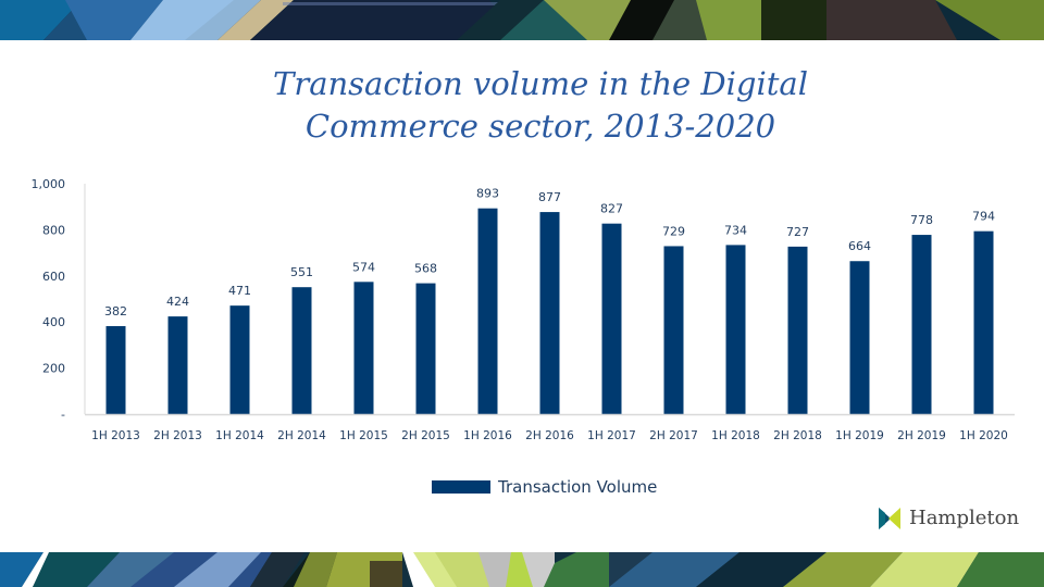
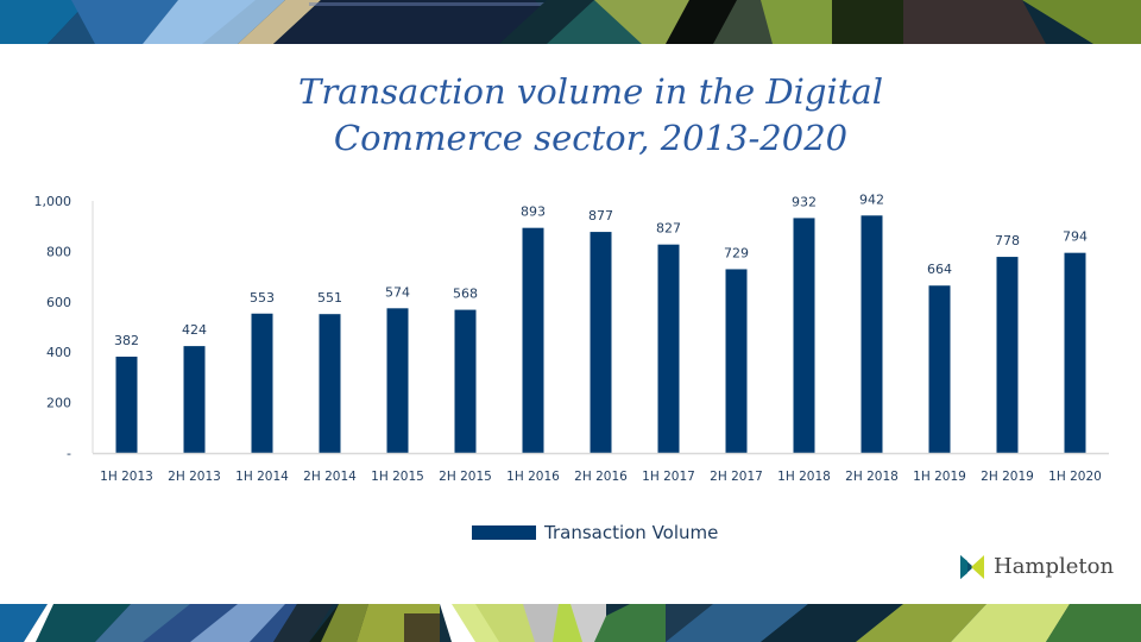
1H 2014: 471 -> 553
1H 2018: 734 -> 932
2H 2018: 727 -> 942
